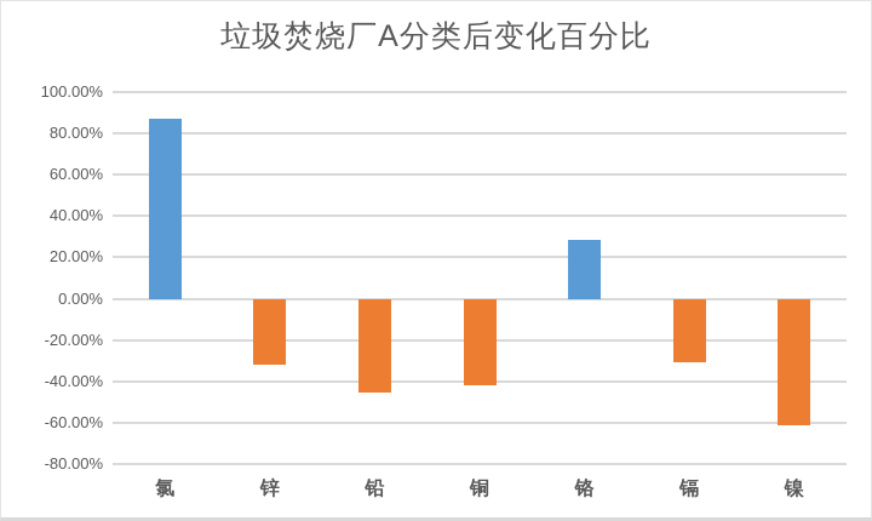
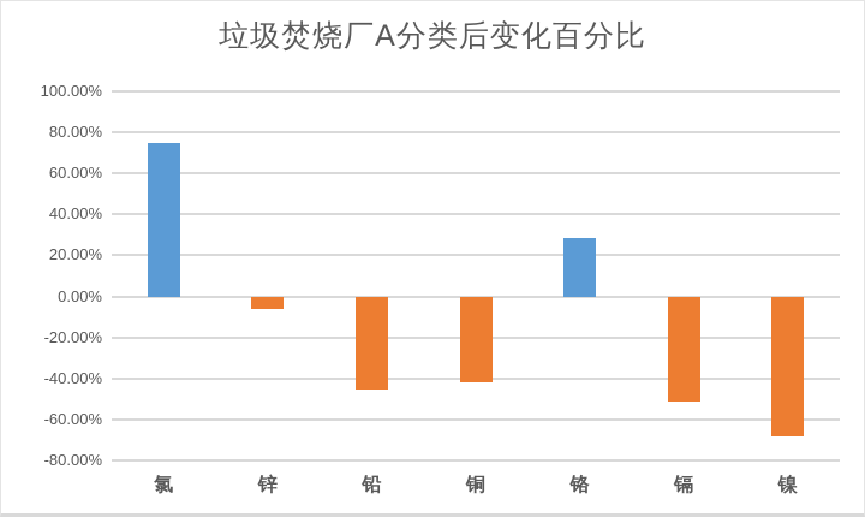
氯: 87% -> 75%
锌: -32% -> -6%
镉: -31% -> -52%
镍: -61% -> -68%
